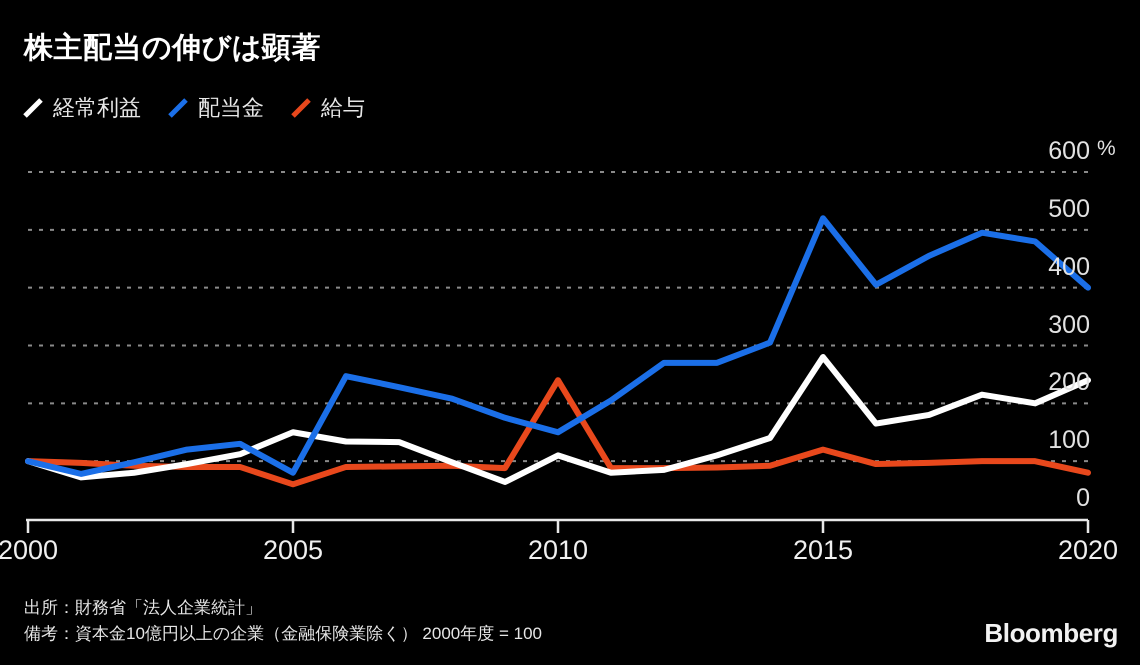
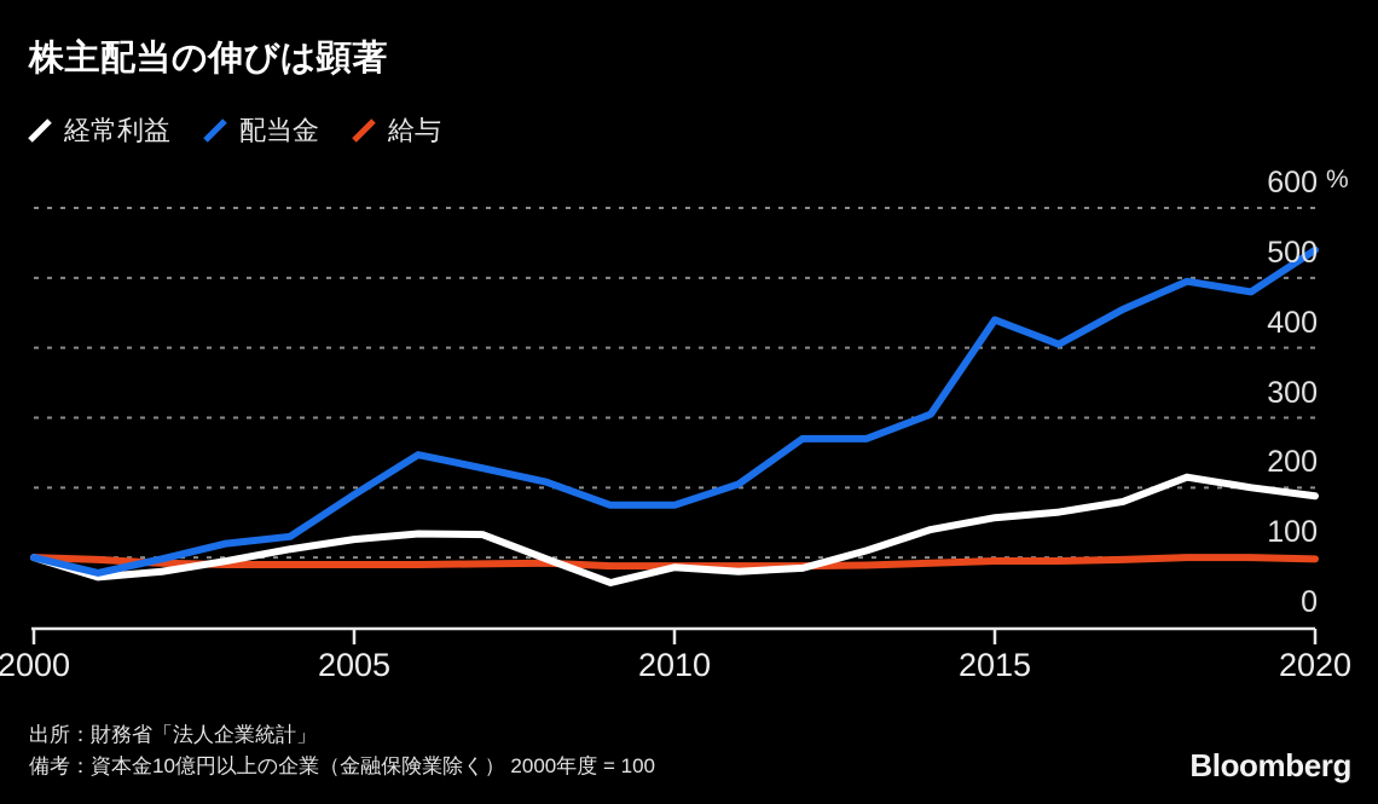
経常利益/2005: 150 -> 130
配当金/2005: 80 -> 190
給与/2005: 60 -> 90
経常利益/2010: 110 -> 90
配当金/2010: 150 -> 180
給与/2010: 240 -> 90
経常利益/2015: 280 -> 160
配当金/2015: 520 -> 440
給与/2015: 120 -> 100
経常利益/2020: 240 -> 190
配当金/2020: 400 -> 540
給与/2020: 80 -> 100
